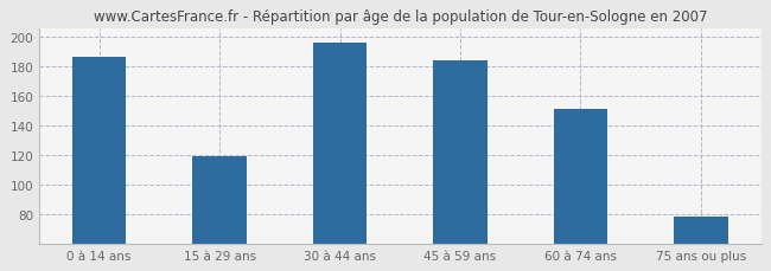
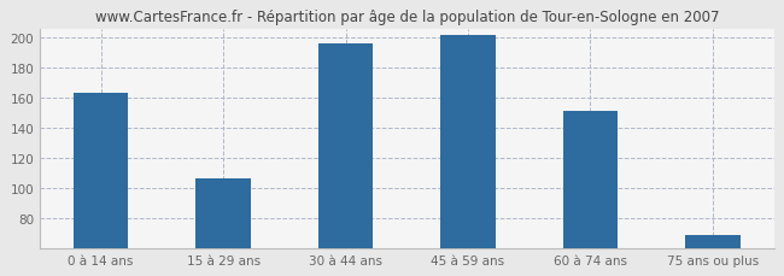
0 à 14 ans: 186 -> 163
15 à 29 ans: 119 -> 106
45 à 59 ans: 184 -> 201
75 ans ou plus: 78 -> 69
